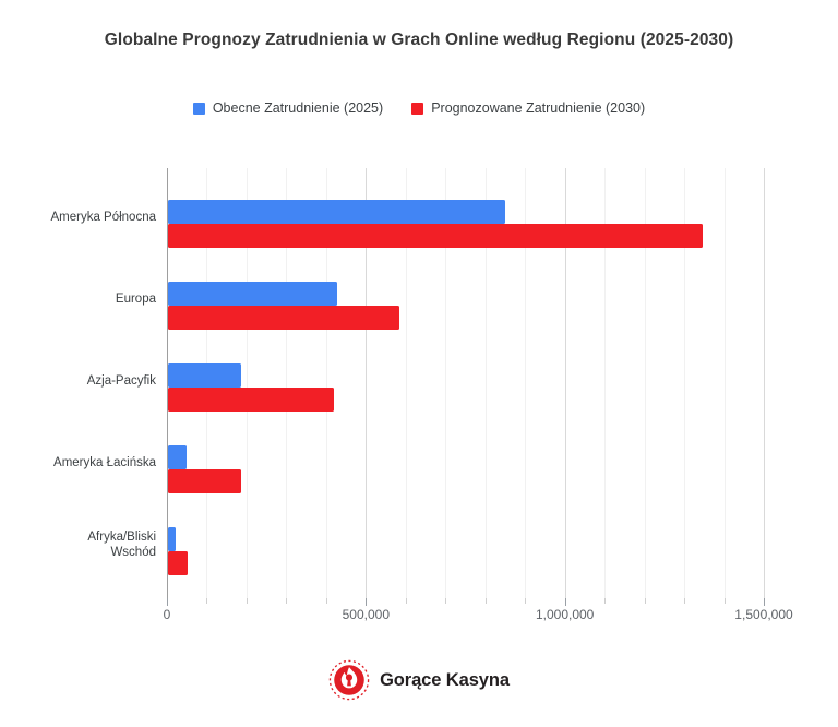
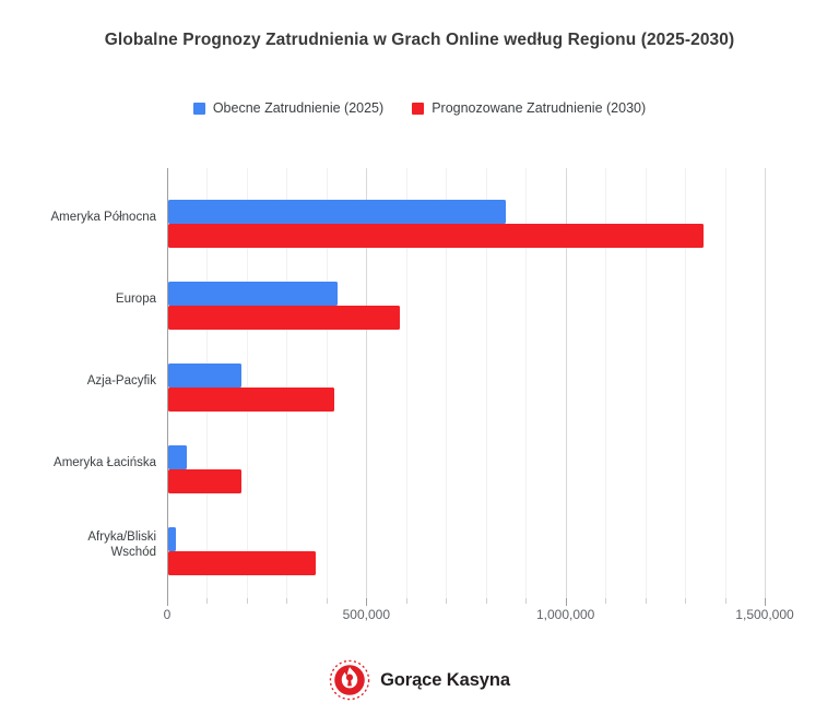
Prognozowane Zatrudnienie (2030)/Afryka/Bliski Wschód: 50000 -> 370000
